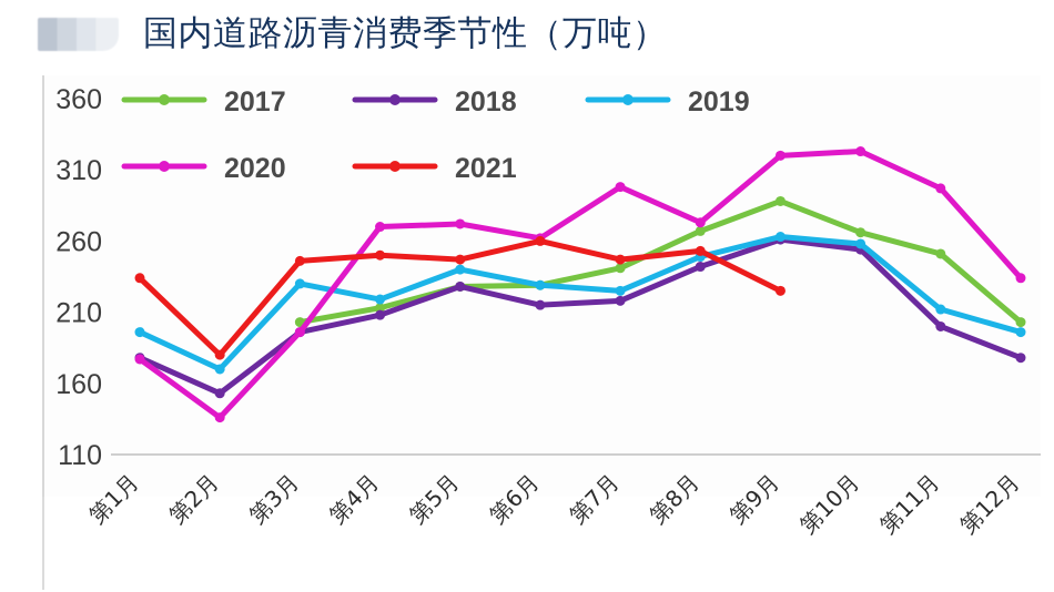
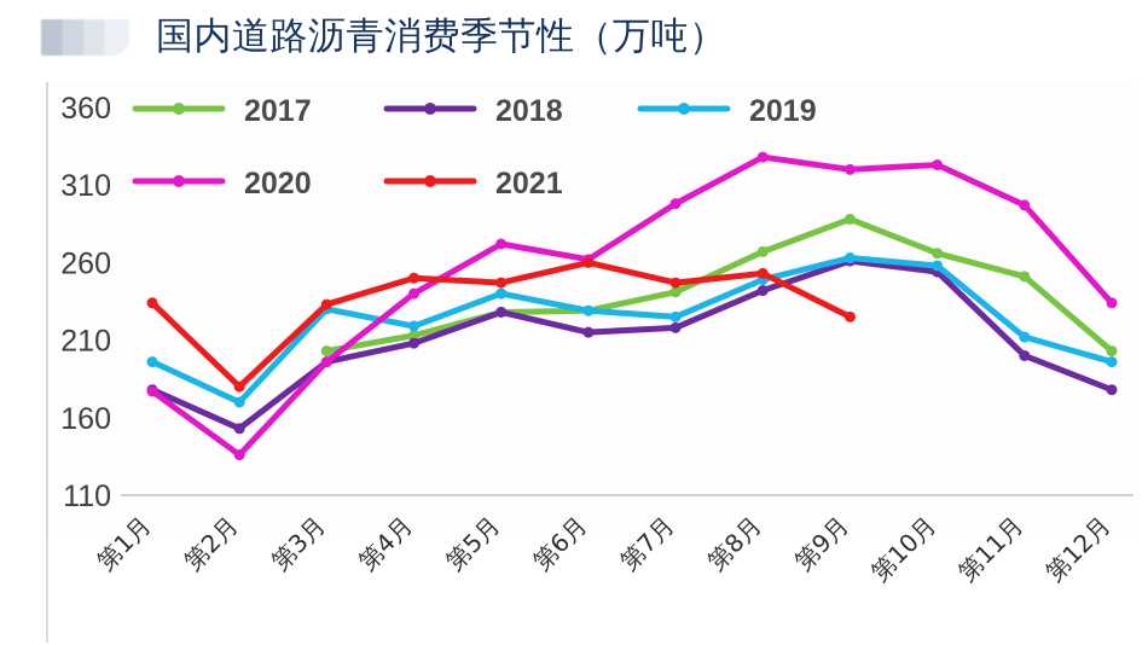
2021/第3月: 246 -> 233
2020/第4月: 270 -> 240
2020/第8月: 273 -> 328
